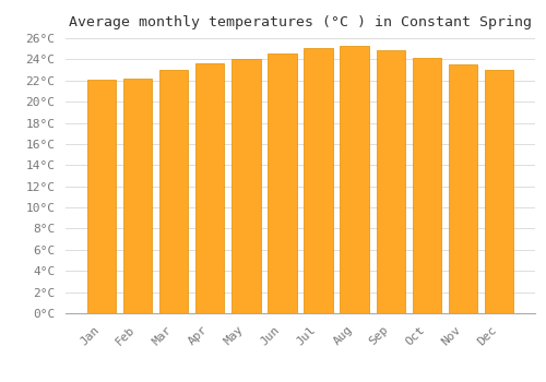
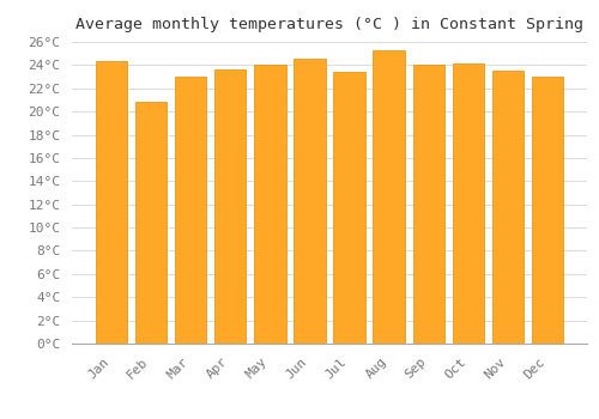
Jan: 22.1°C -> 24.4°C
Feb: 22.2°C -> 20.8°C
Jul: 25.1°C -> 23.4°C
Sep: 24.9°C -> 24.0°C
